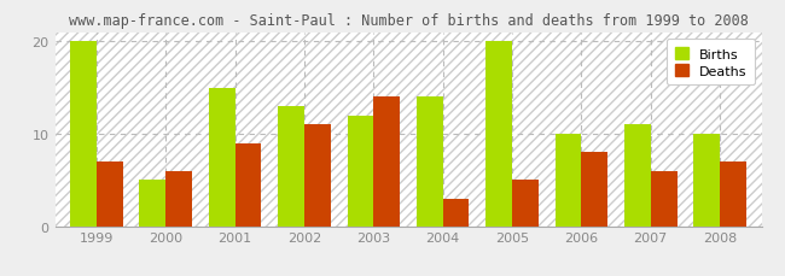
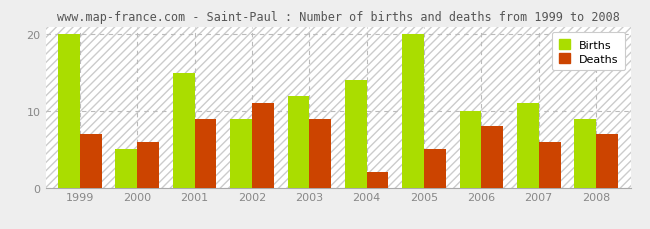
Births/2002: 13 -> 9
Deaths/2003: 14 -> 9
Deaths/2004: 3 -> 2
Births/2008: 10 -> 9
